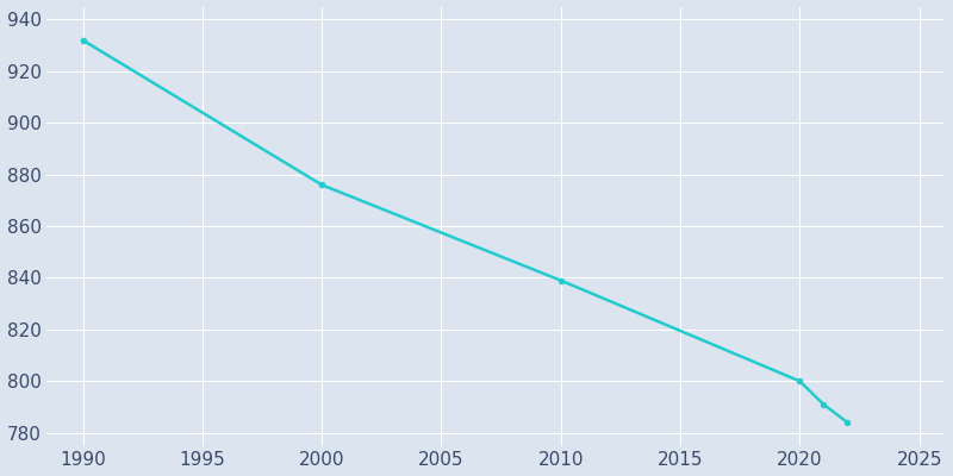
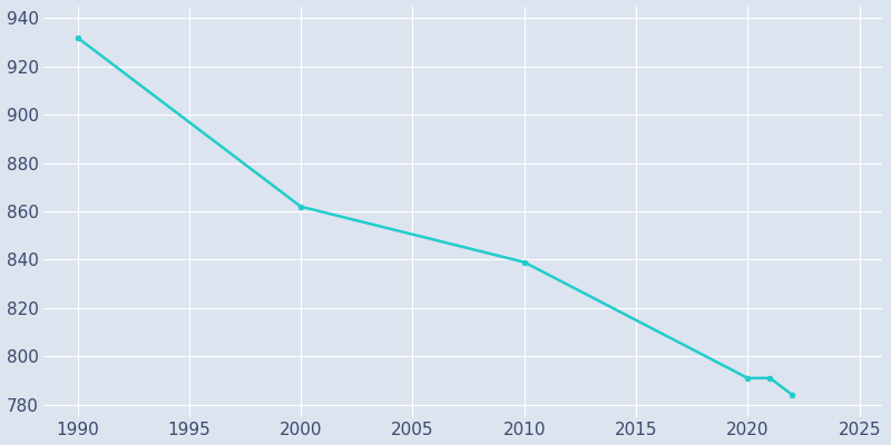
2000: 876 -> 862
2020: 800 -> 791
